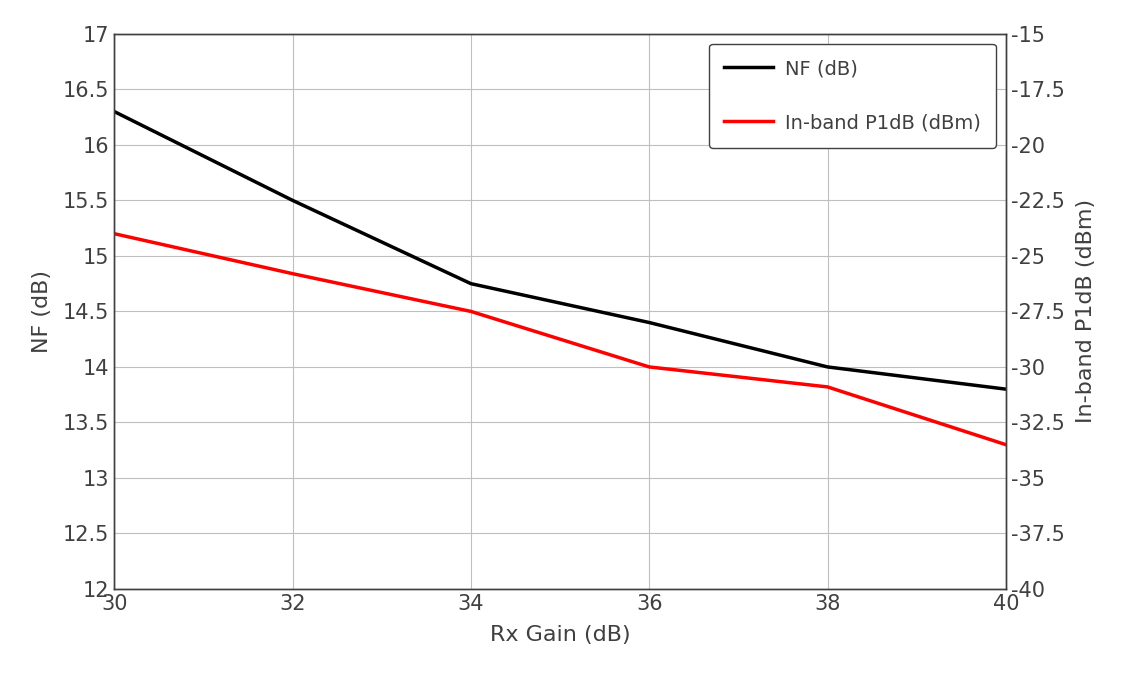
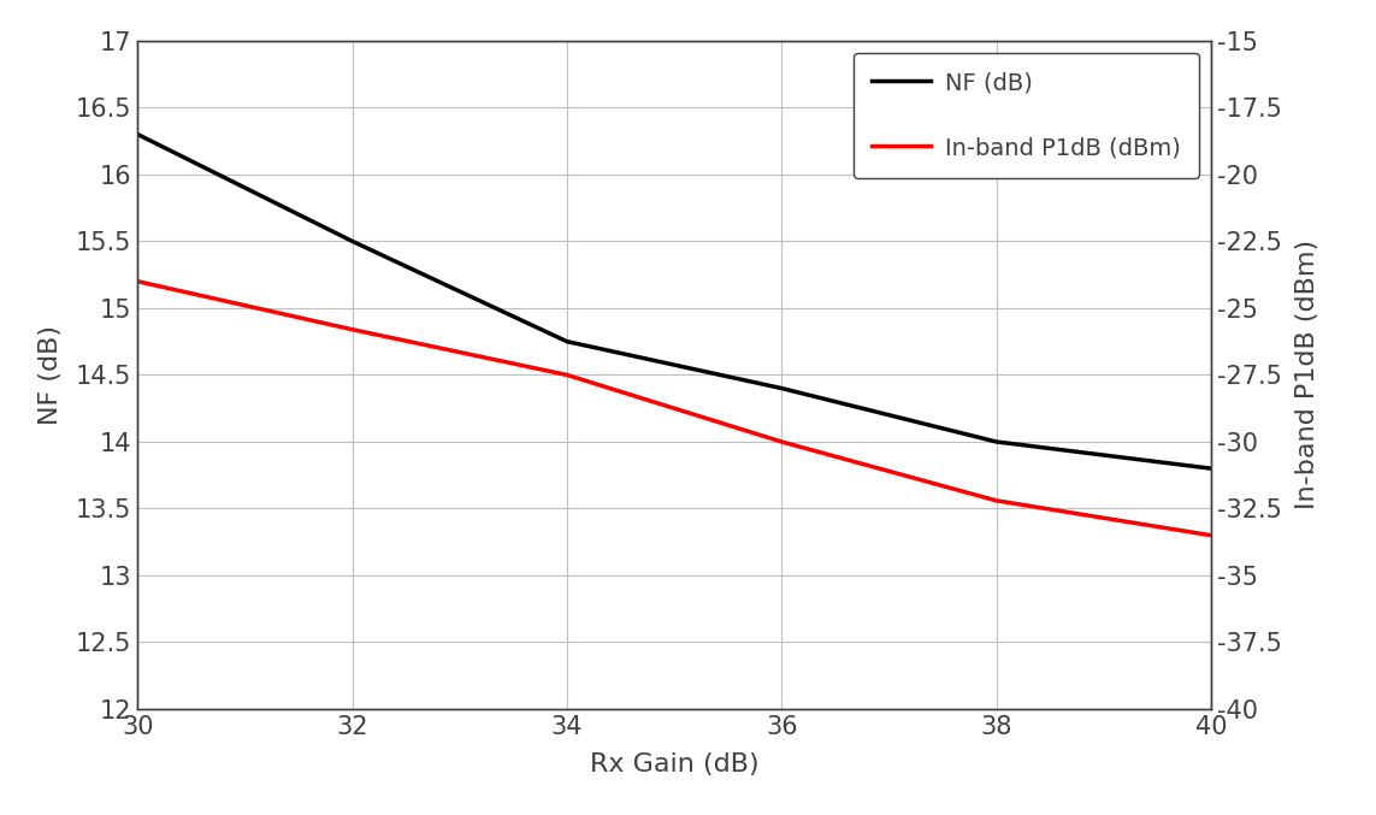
In-band P1dB (dBm)/38: -30.9 -> -32.2
